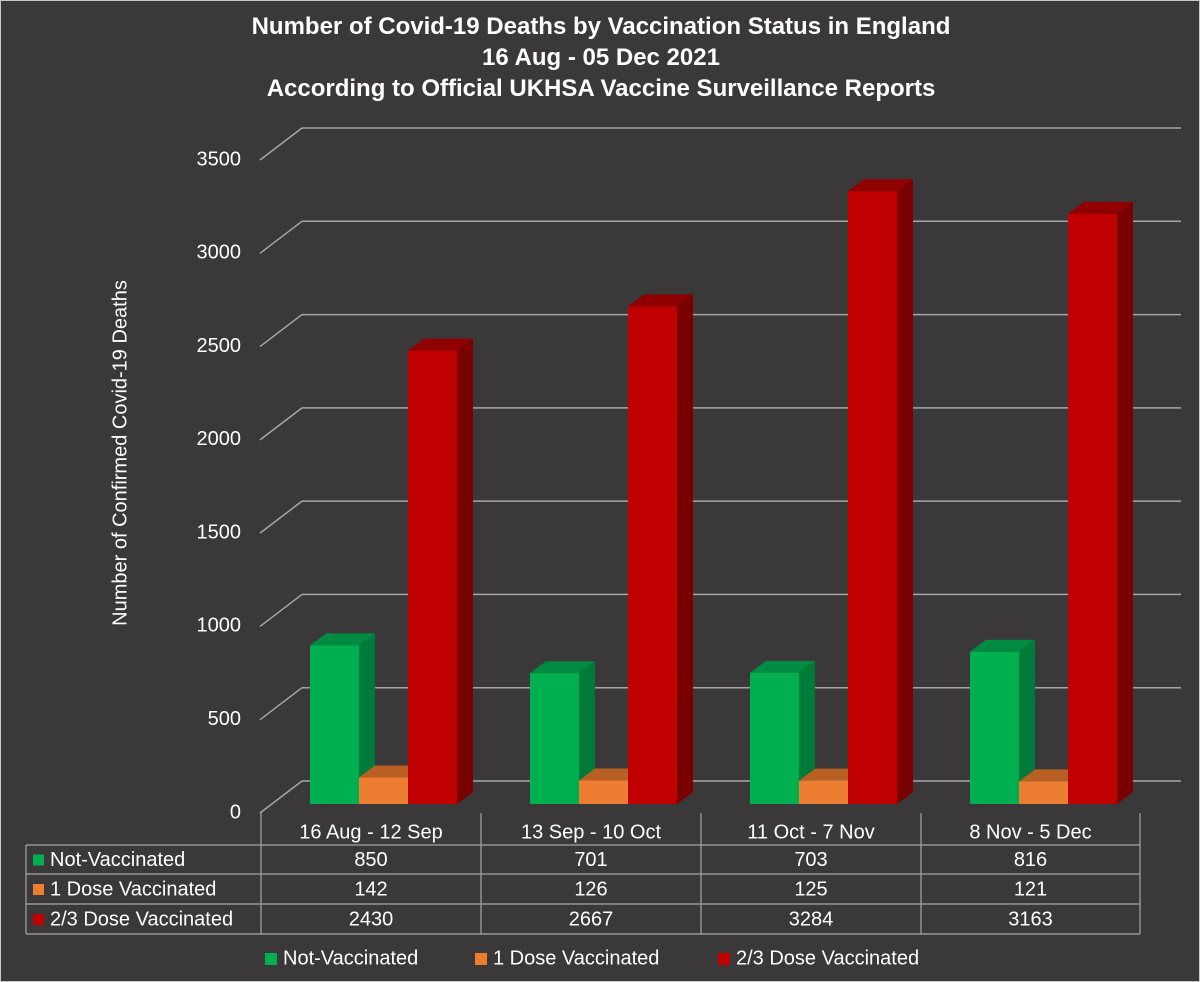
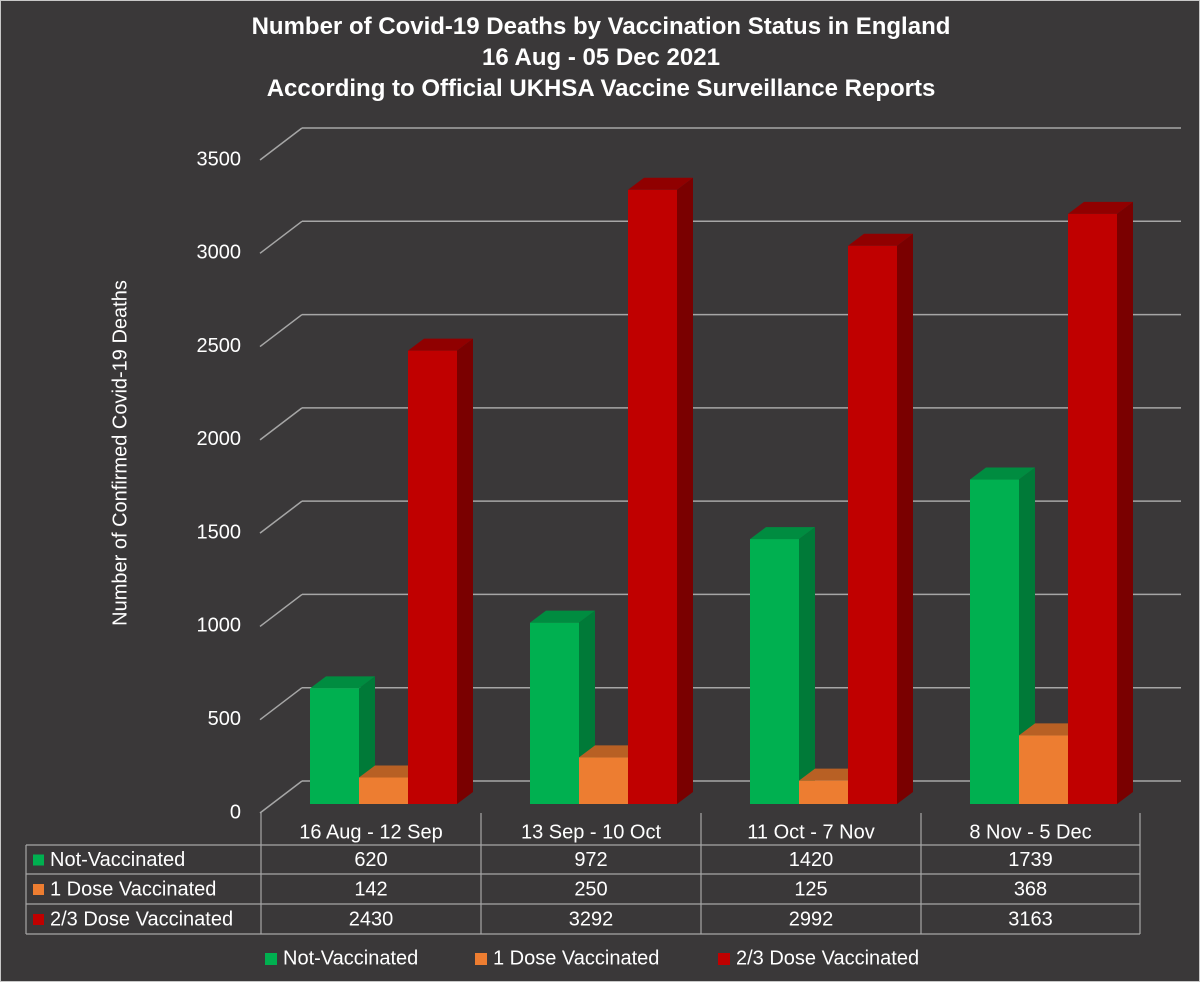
Not-Vaccinated/16 Aug - 12 Sep: 850 -> 620
Not-Vaccinated/13 Sep - 10 Oct: 701 -> 972
1 Dose Vaccinated/13 Sep - 10 Oct: 126 -> 250
2/3 Dose Vaccinated/13 Sep - 10 Oct: 2667 -> 3292
Not-Vaccinated/11 Oct - 7 Nov: 703 -> 1420
2/3 Dose Vaccinated/11 Oct - 7 Nov: 3284 -> 2992
Not-Vaccinated/8 Nov - 5 Dec: 816 -> 1739
1 Dose Vaccinated/8 Nov - 5 Dec: 121 -> 368
